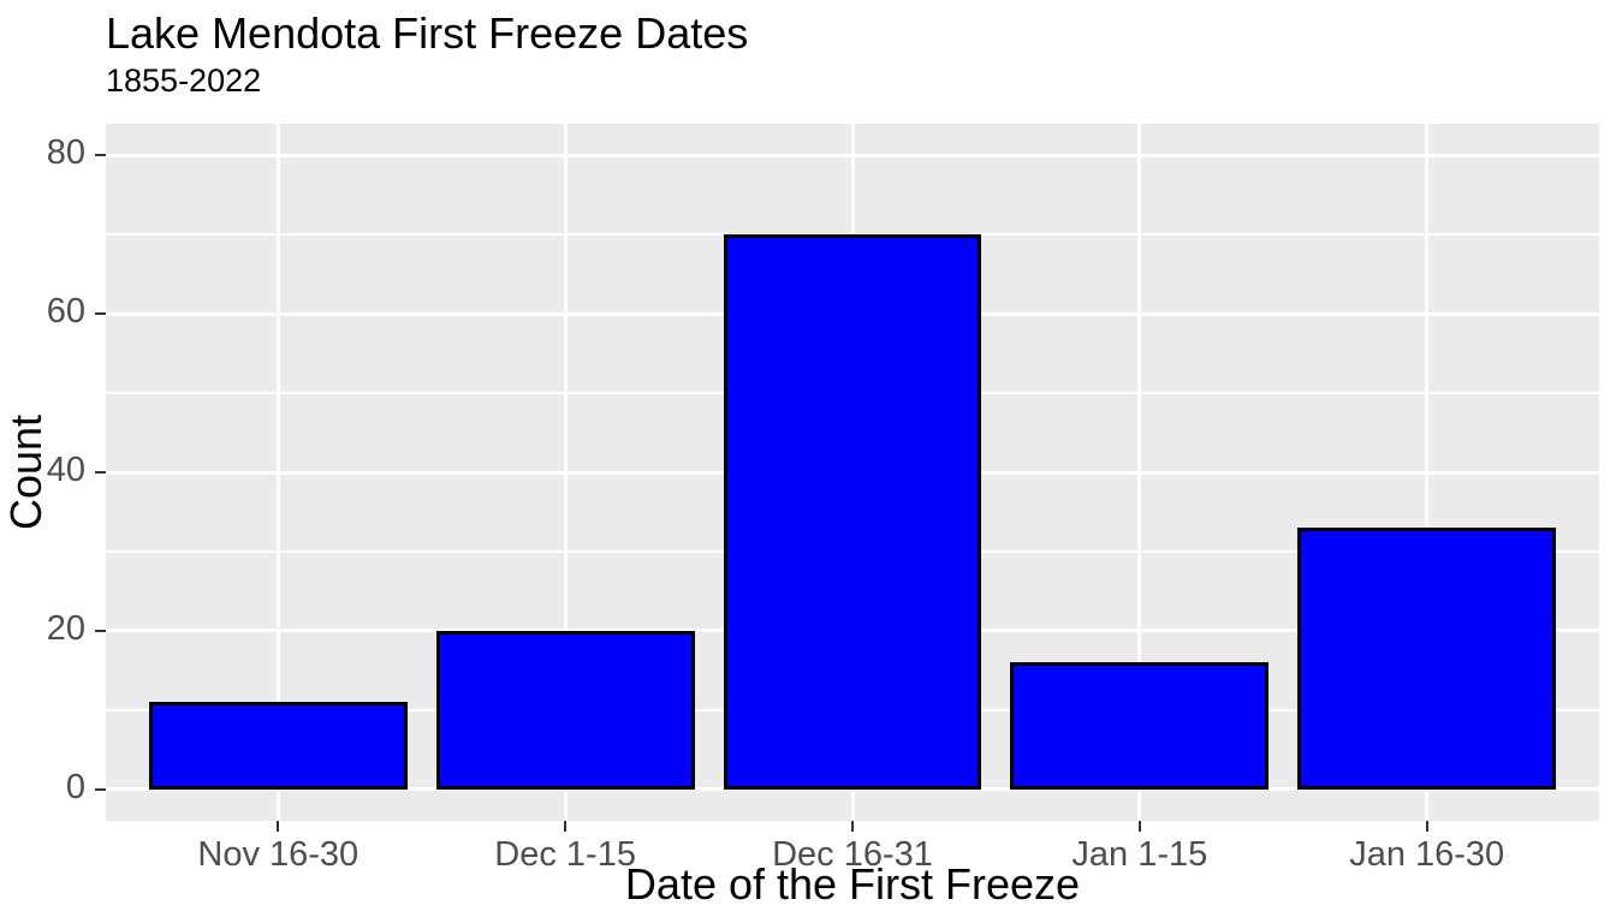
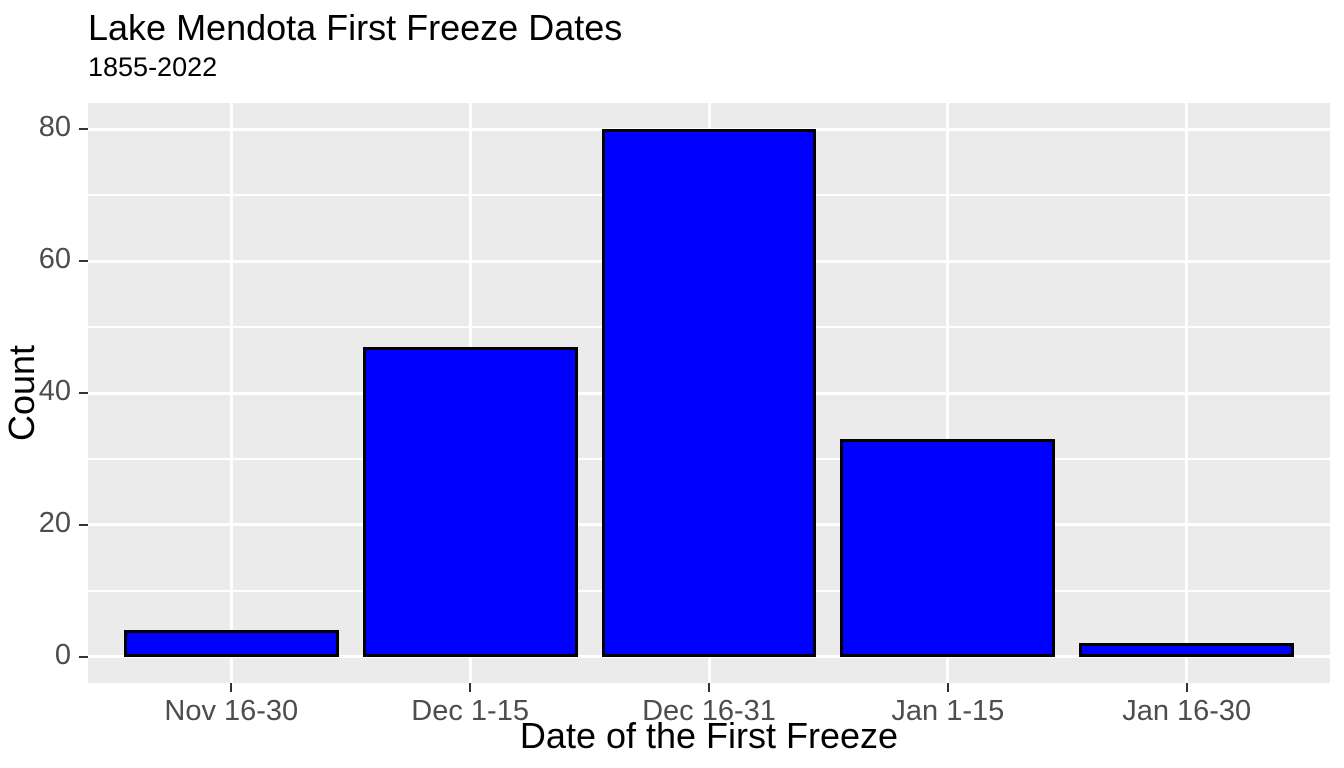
Nov 16-30: 11 -> 4
Dec 1-15: 20 -> 47
Dec 16-31: 70 -> 80
Jan 1-15: 16 -> 33
Jan 16-30: 33 -> 2
